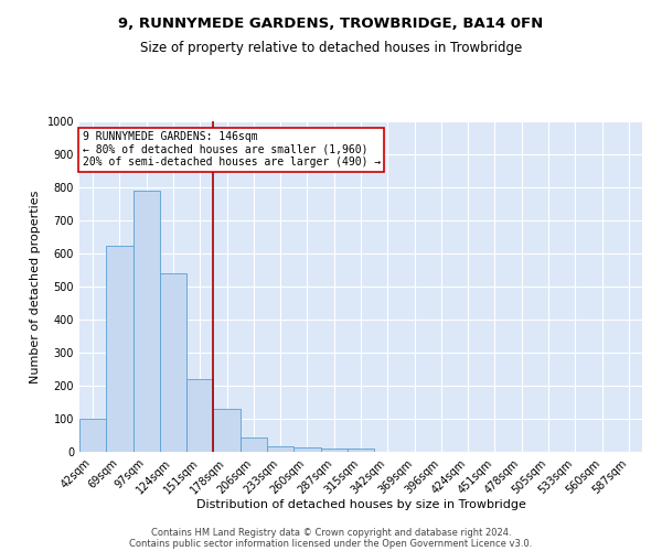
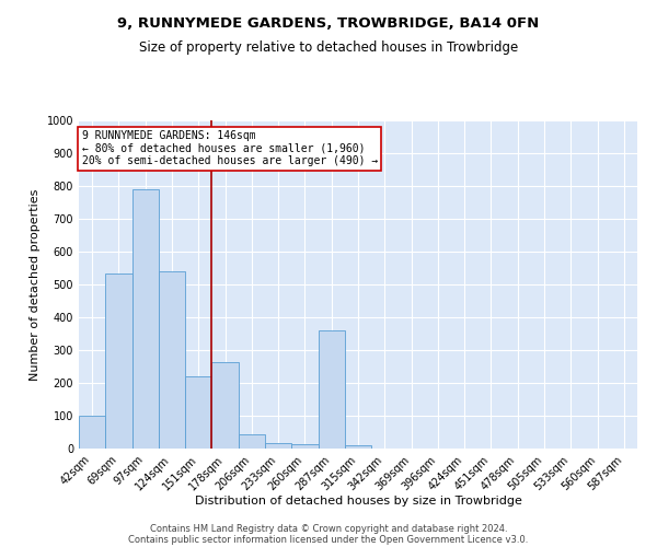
69sqm: 625 -> 535
178sqm: 130 -> 265
287sqm: 10 -> 360
